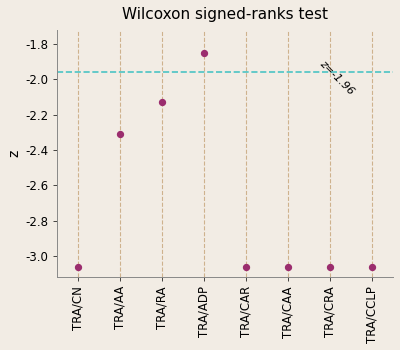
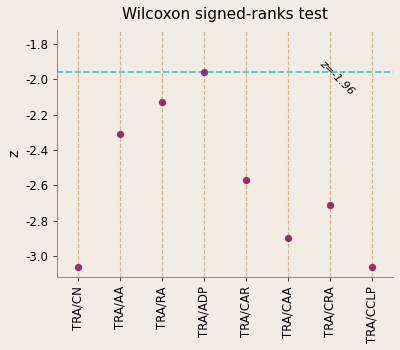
TRA/ADP: -1.85 -> -1.96
TRA/CAR: -3.06 -> -2.57
TRA/CAA: -3.06 -> -2.90
TRA/CRA: -3.06 -> -2.71
